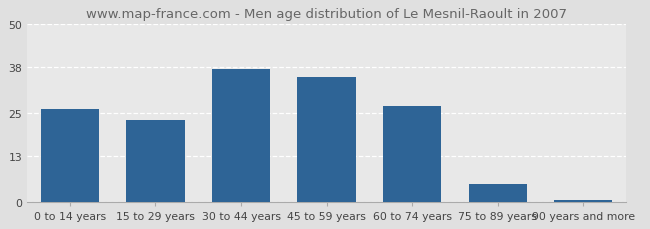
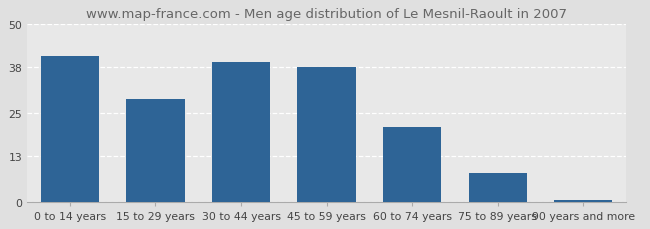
0 to 14 years: 26.0 -> 41.0
15 to 29 years: 23.0 -> 29.0
30 to 44 years: 37.5 -> 39.5
45 to 59 years: 35.0 -> 38.0
60 to 74 years: 27.0 -> 21.0
75 to 89 years: 5.0 -> 8.0
